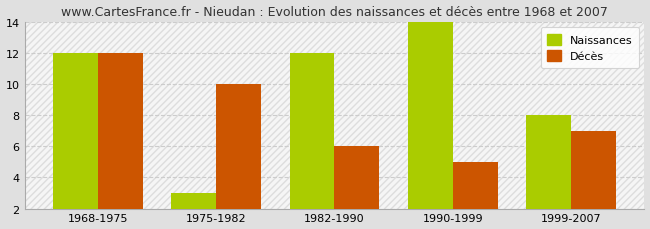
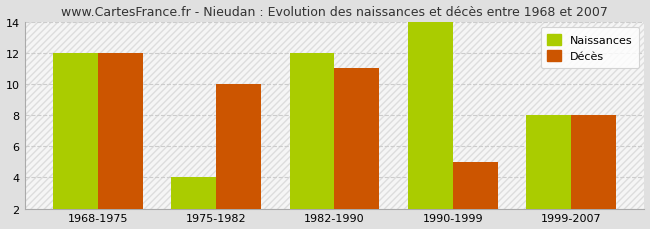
Naissances/1975-1982: 3 -> 4
Décès/1982-1990: 6 -> 11
Décès/1999-2007: 7 -> 8
